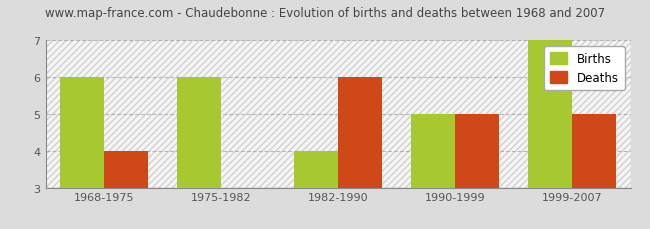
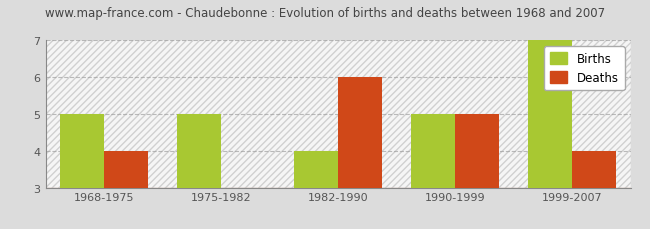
Births/1968-1975: 6 -> 5
Births/1975-1982: 6 -> 5
Deaths/1999-2007: 5 -> 4
